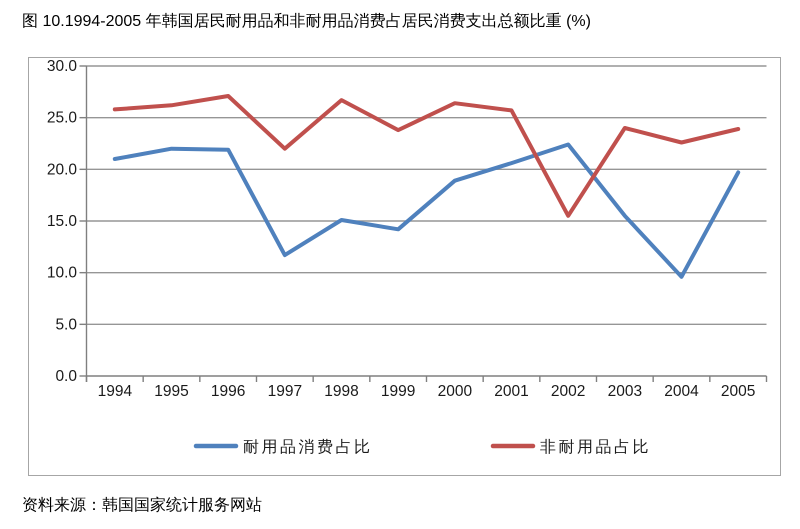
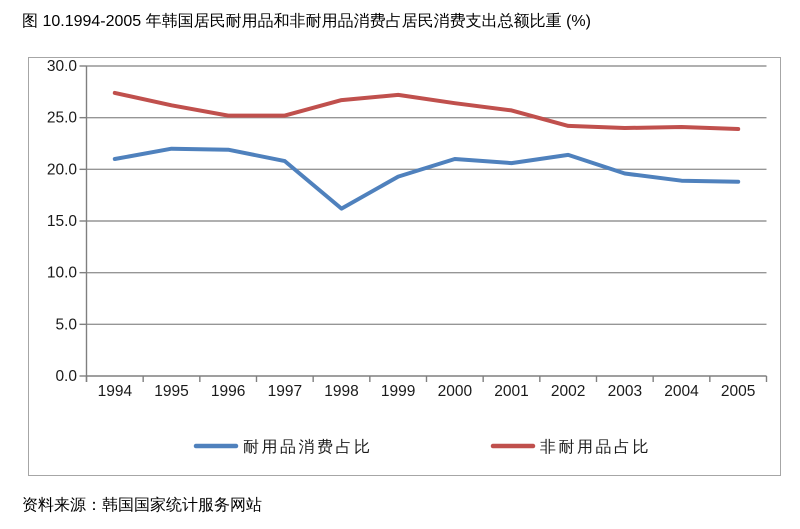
非耐用品占比/1994: 25.8 -> 27.4
非耐用品占比/1996: 27.1 -> 25.2
耐用品消费占比/1997: 11.7 -> 20.8
非耐用品占比/1997: 22.0 -> 25.2
耐用品消费占比/1998: 15.1 -> 16.2
耐用品消费占比/1999: 14.2 -> 19.3
非耐用品占比/1999: 23.8 -> 27.2
耐用品消费占比/2000: 18.9 -> 21.0
耐用品消费占比/2002: 22.4 -> 21.4
非耐用品占比/2002: 15.5 -> 24.2
耐用品消费占比/2003: 15.5 -> 19.6
耐用品消费占比/2004: 9.6 -> 18.9
非耐用品占比/2004: 22.6 -> 24.1
耐用品消费占比/2005: 19.7 -> 18.8
